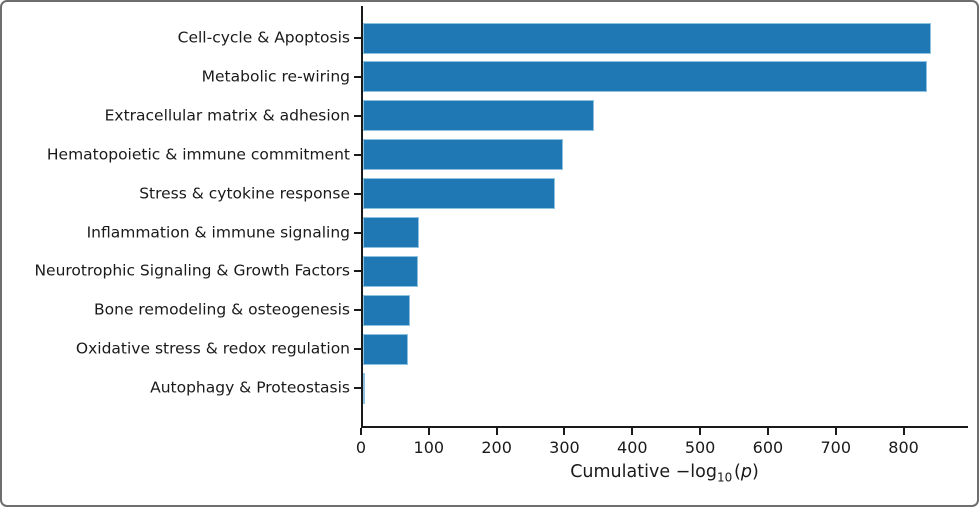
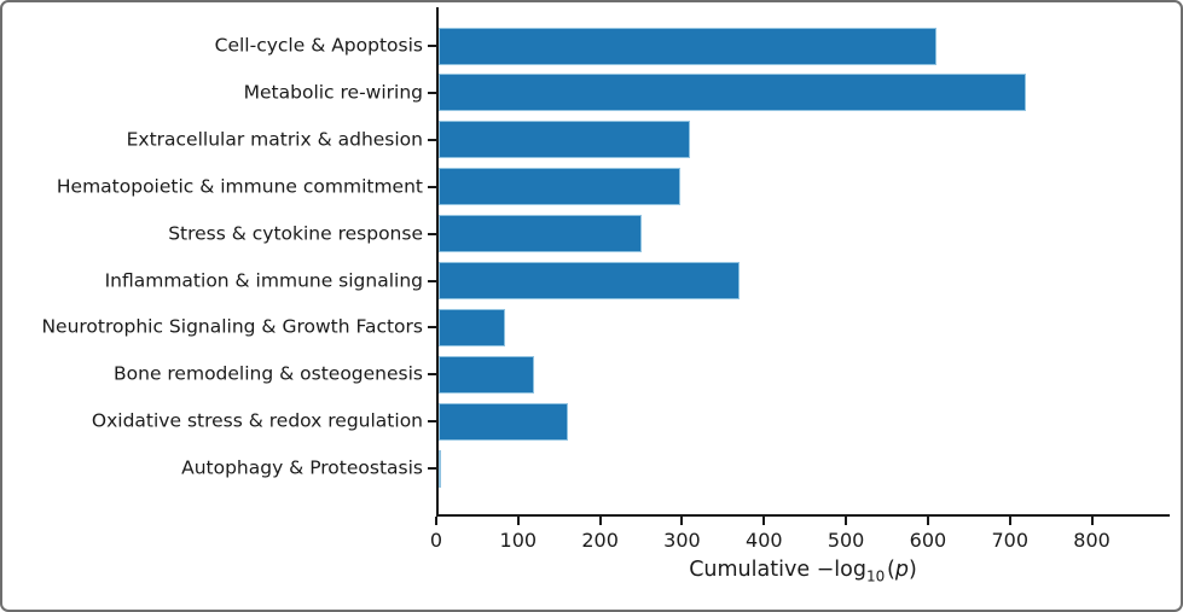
Cell-cycle & Apoptosis: 840 -> 610
Metabolic re-wiring: 840 -> 720
Extracellular matrix & adhesion: 340 -> 310
Stress & cytokine response: 290 -> 250
Inflammation & immune signaling: 90 -> 370
Bone remodeling & osteogenesis: 70 -> 120
Oxidative stress & redox regulation: 70 -> 160
